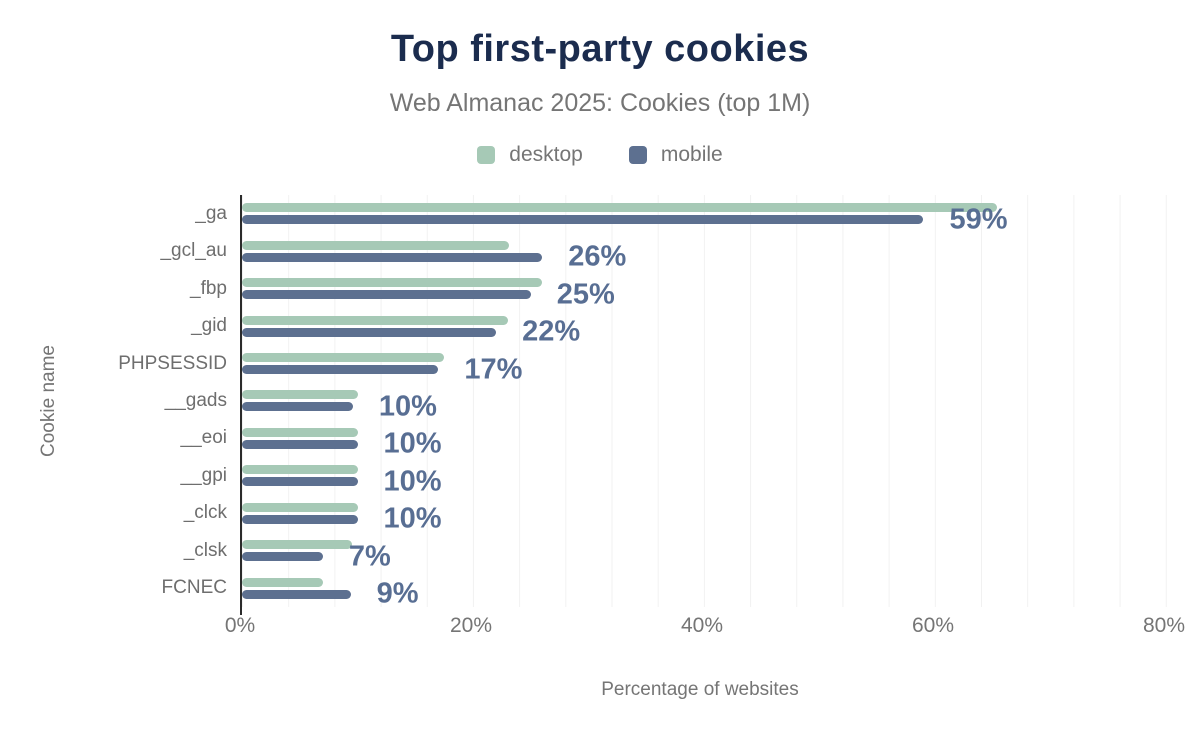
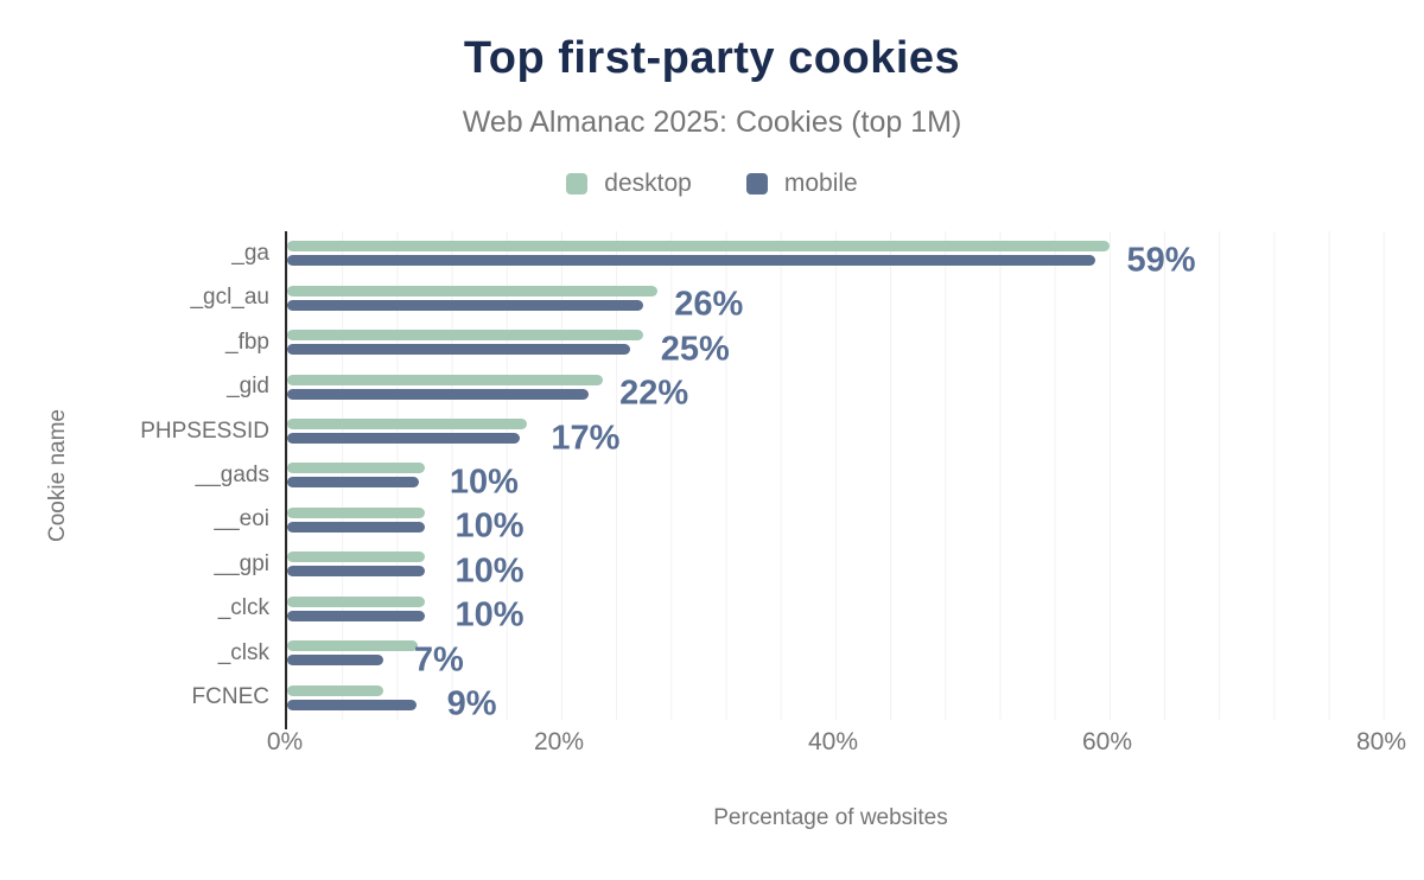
desktop/_ga: 65.4% -> 60.0%
desktop/_gcl_au: 23.1% -> 27.0%
